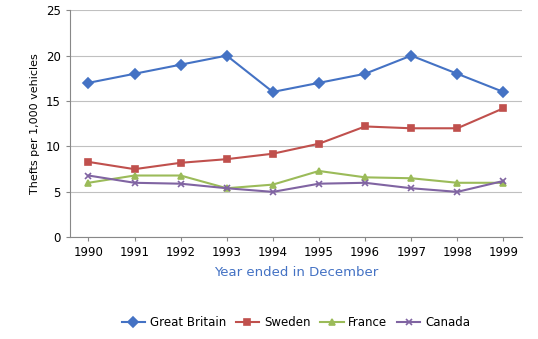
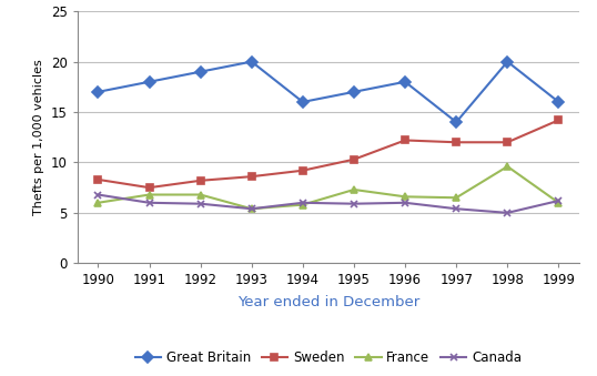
Canada/1994: 5.0 -> 6.0
Great Britain/1997: 20 -> 14
Great Britain/1998: 18 -> 20
France/1998: 6.0 -> 9.6
